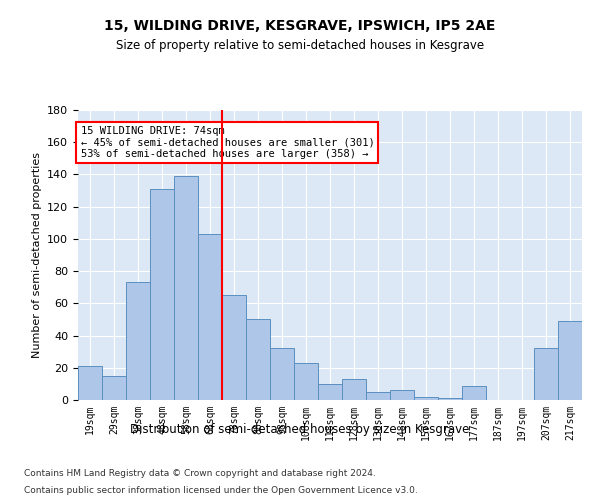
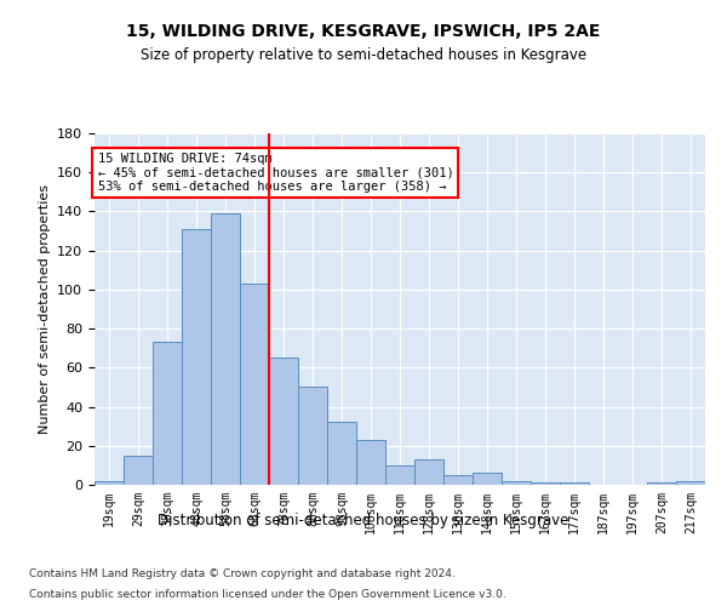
19sqm: 21 -> 2
177sqm: 9 -> 1
207sqm: 32 -> 1
217sqm: 49 -> 2
